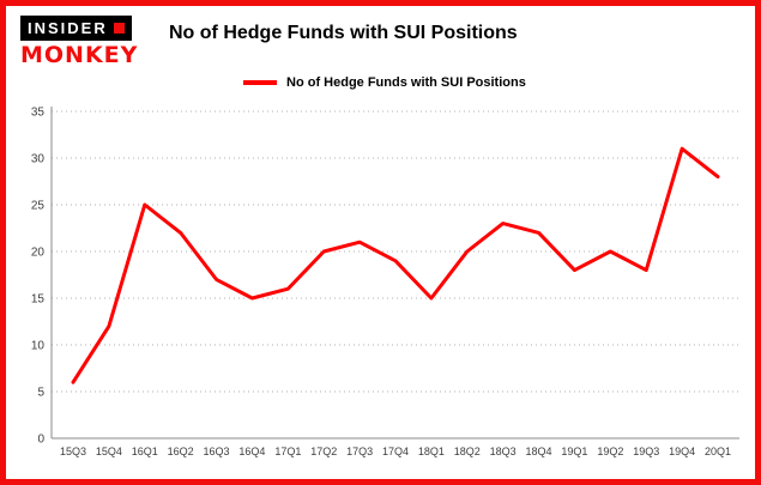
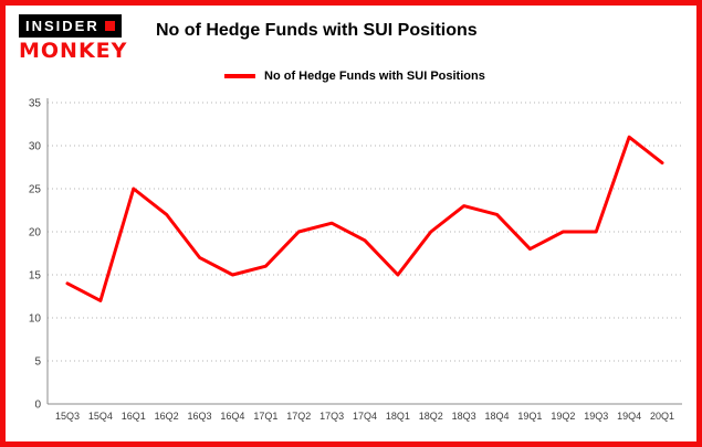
15Q3: 6 -> 14
19Q3: 18 -> 20
